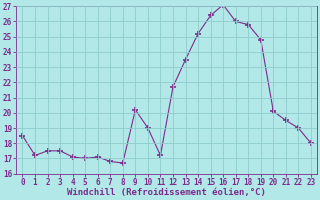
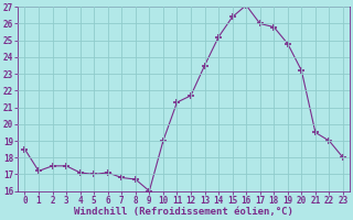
9: 20.2 -> 16.0
11: 17.2 -> 21.3
20: 20.1 -> 23.2
